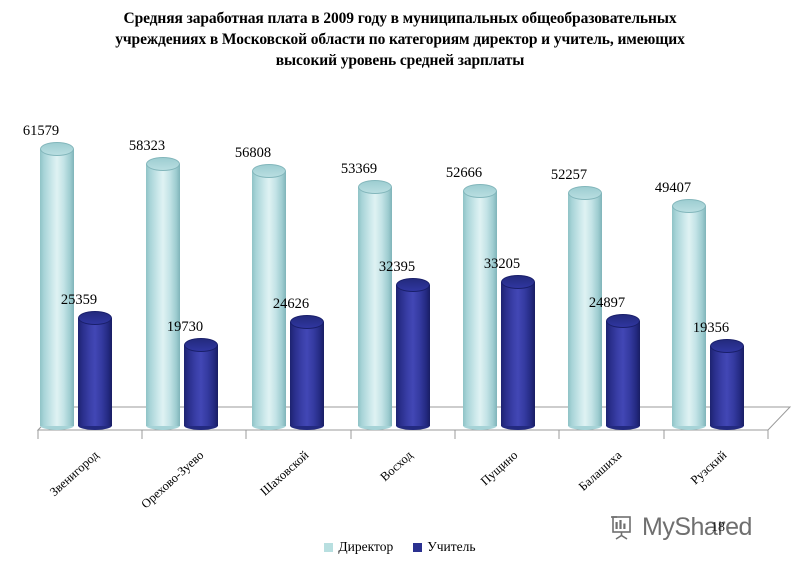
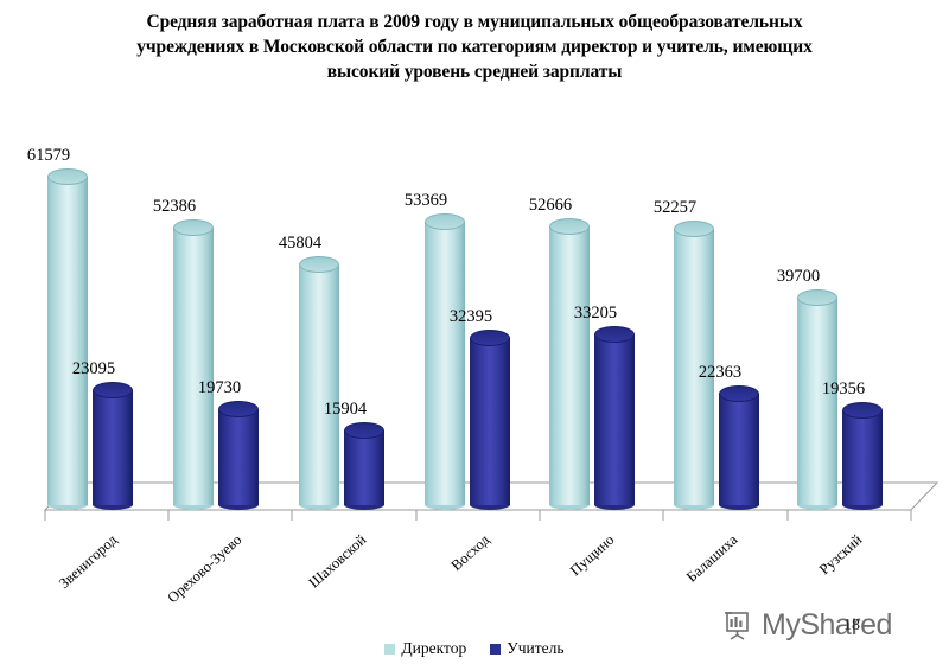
Учитель/Звенигород: 25359 -> 23095
Директор/Орехово-Зуево: 58323 -> 52386
Директор/Шаховской: 56808 -> 45804
Учитель/Шаховской: 24626 -> 15904
Учитель/Балашиха: 24897 -> 22363
Директор/Рузский: 49407 -> 39700
